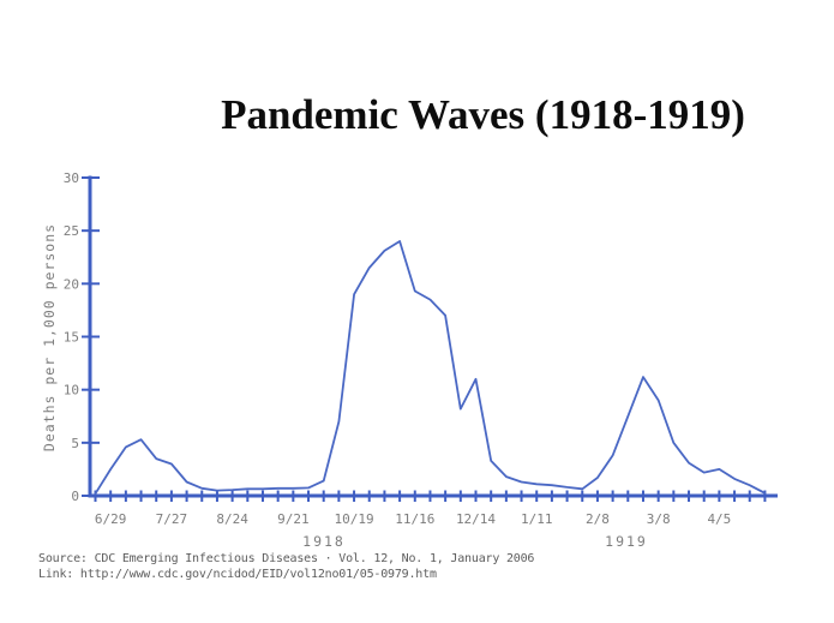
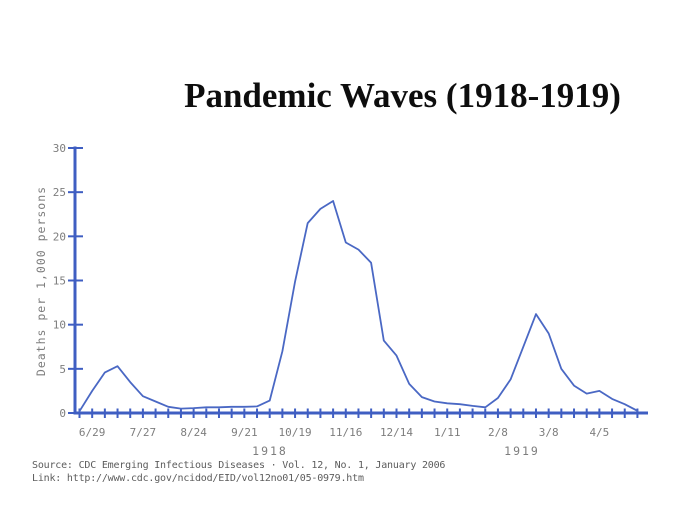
7/27: 3 -> 2
10/19: 19 -> 15
12/14: 11 -> 6
